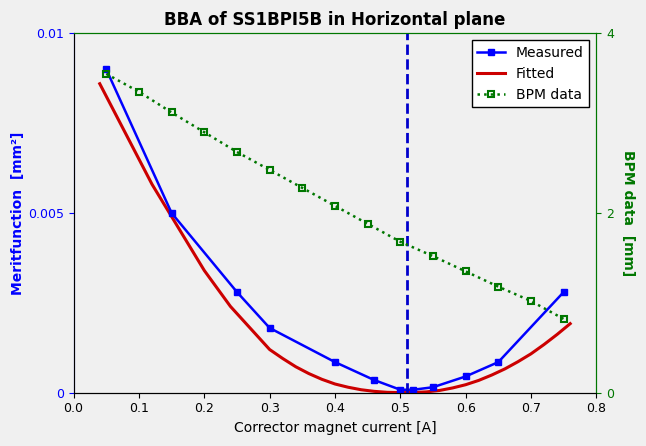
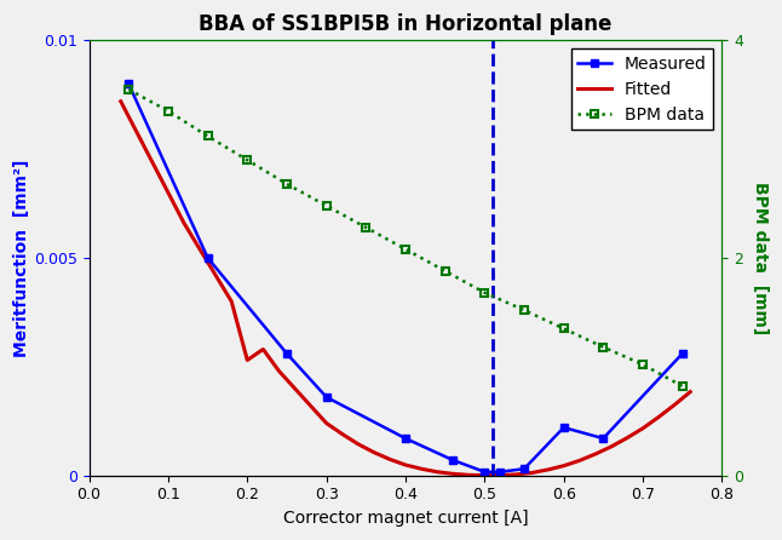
Fitted/0.2: 0.00340 -> 0.00265
Measured/0.6: 0.00045 -> 0.00110
